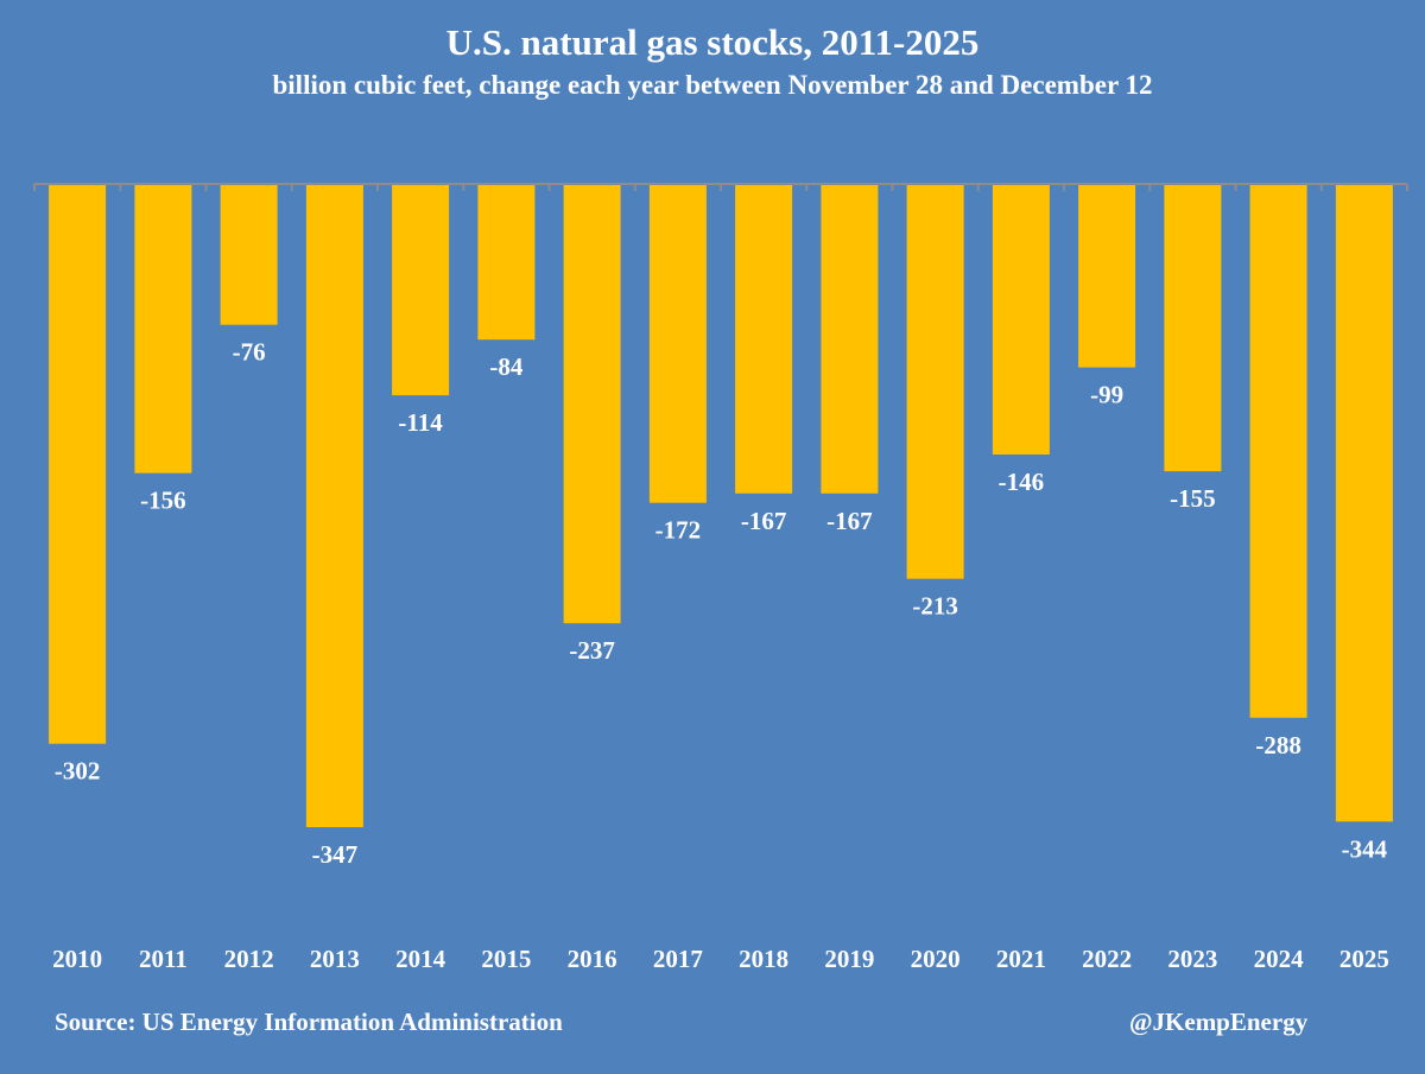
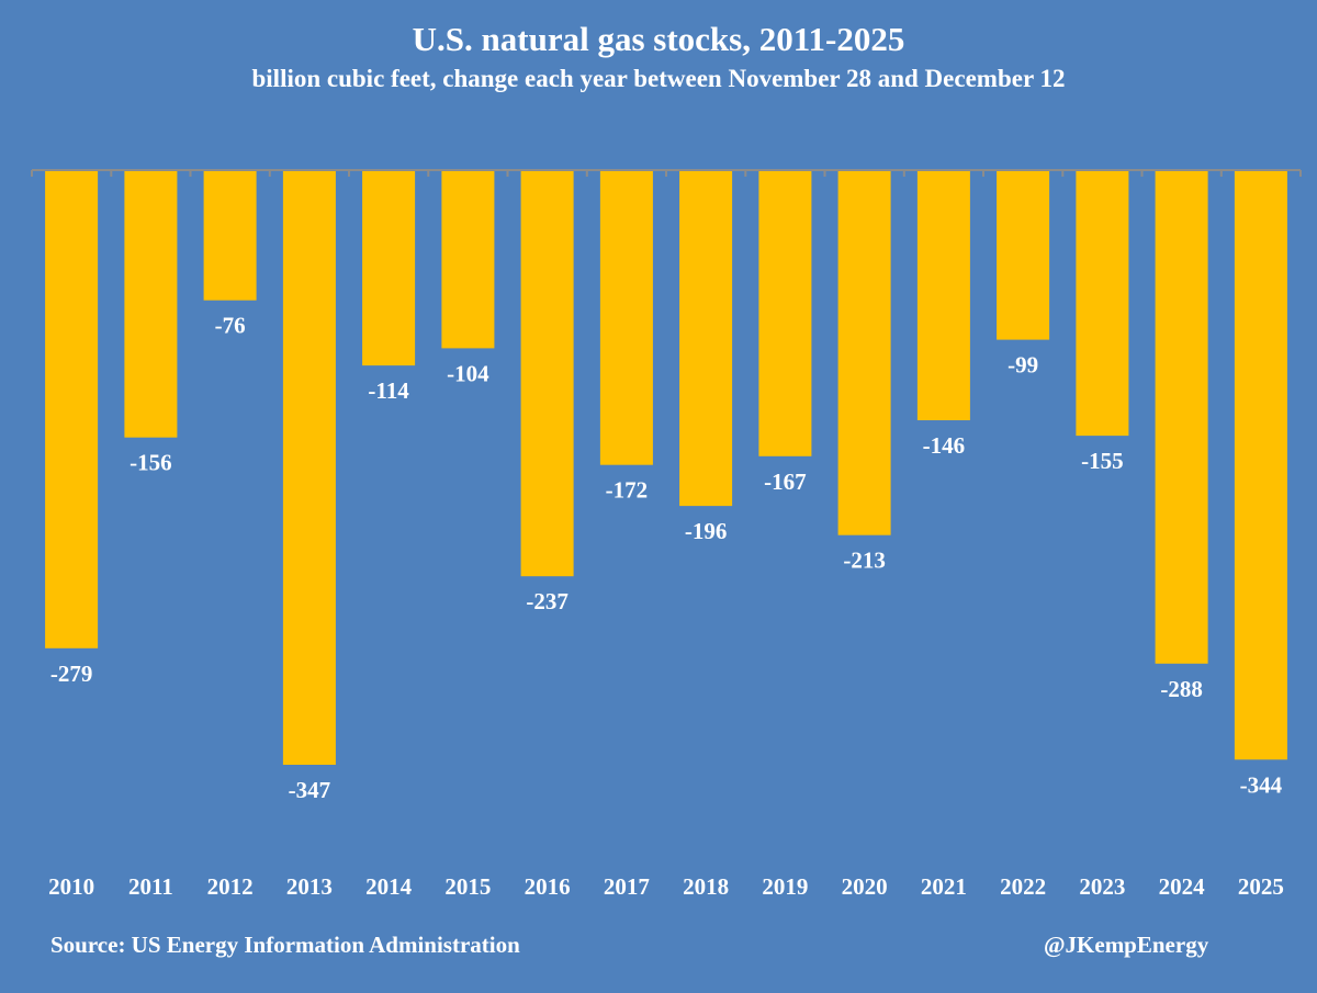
2010: -302 -> -279
2015: -84 -> -104
2018: -167 -> -196
